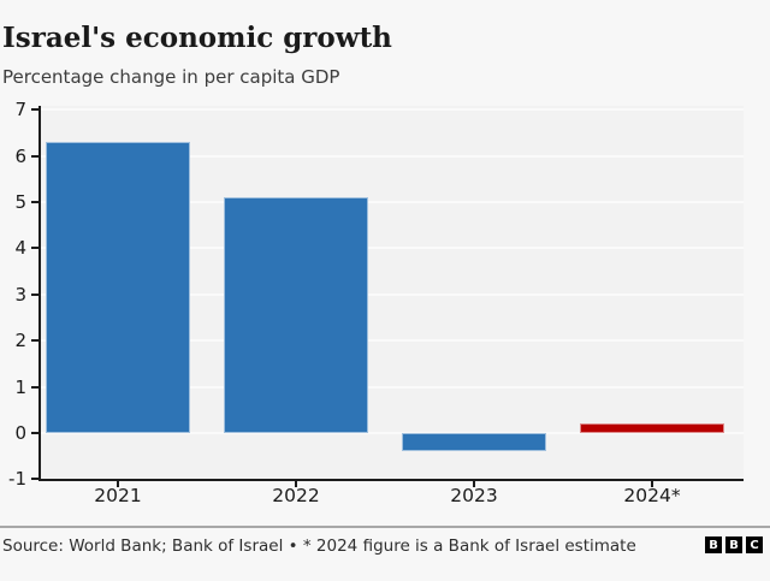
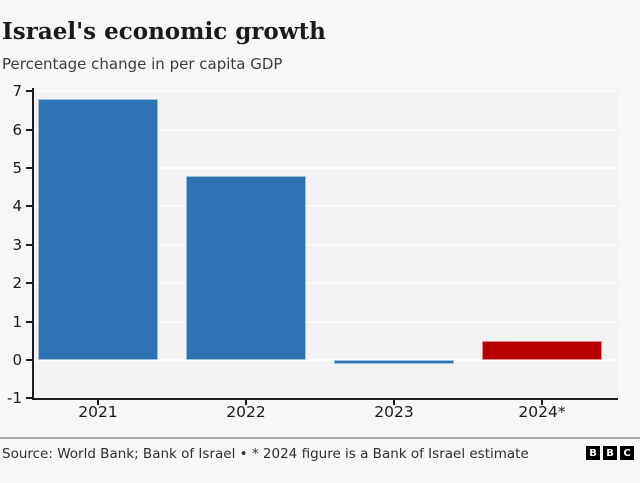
2021: 6.3 -> 6.8
2022: 5.1 -> 4.8
2023: -0.4 -> -0.1
2024*: 0.2 -> 0.5
